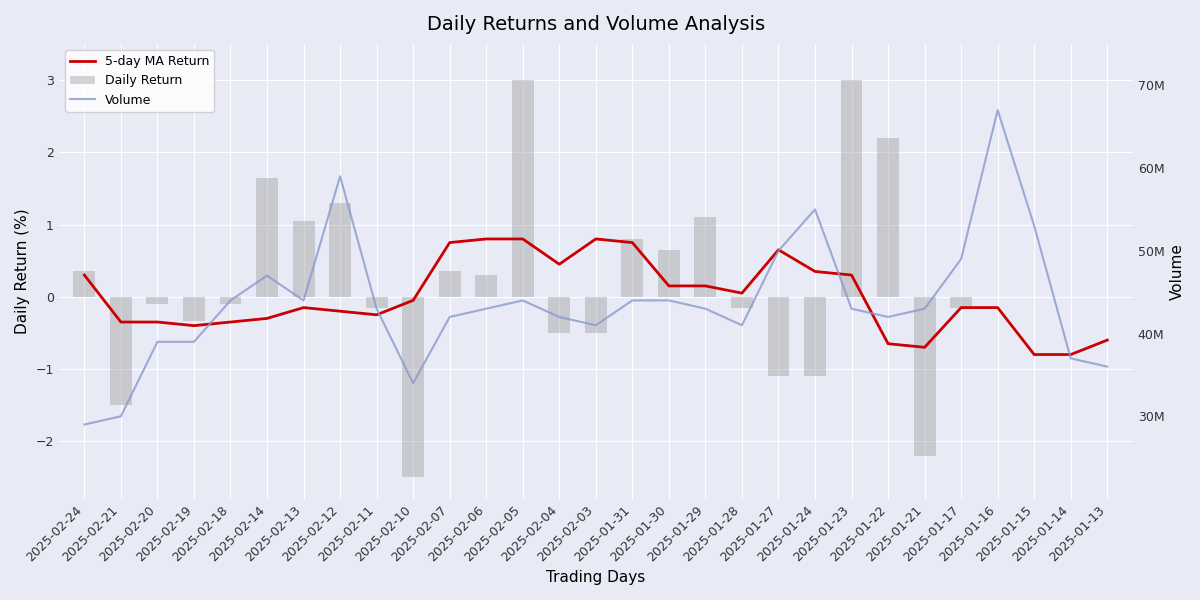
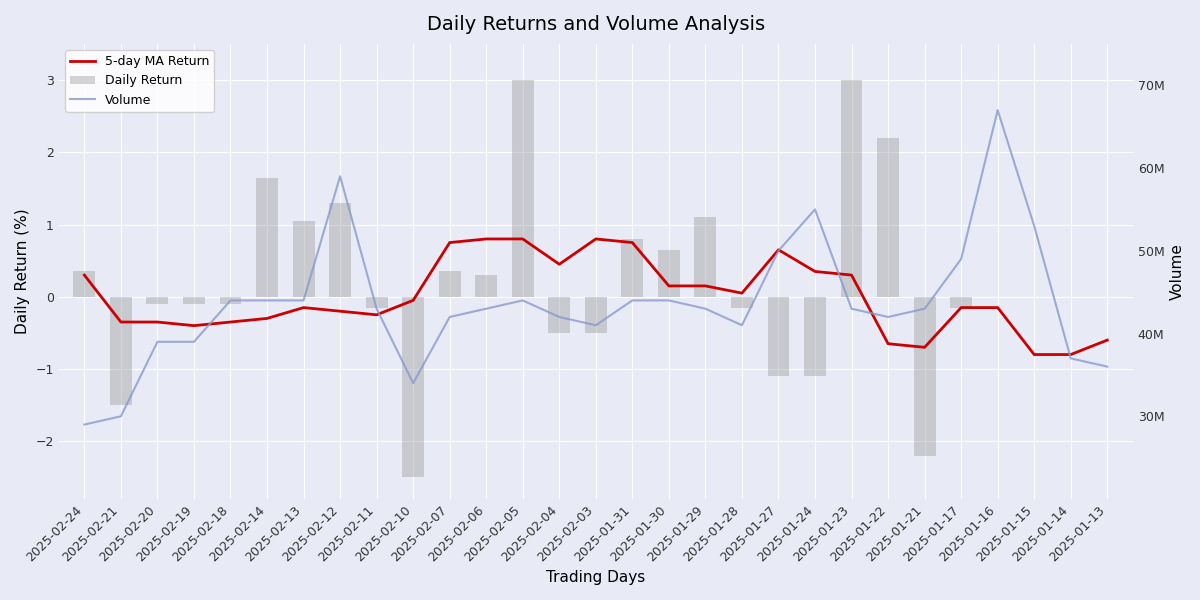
Daily Return/2025-02-19: -0.34 -> -0.10
Volume/2025-02-14: 47M -> 44M
